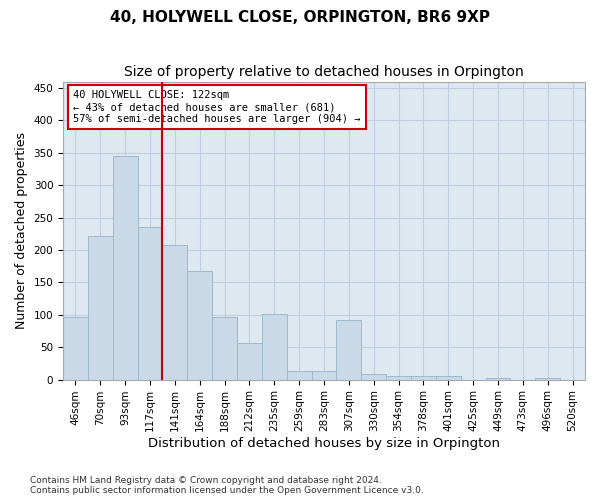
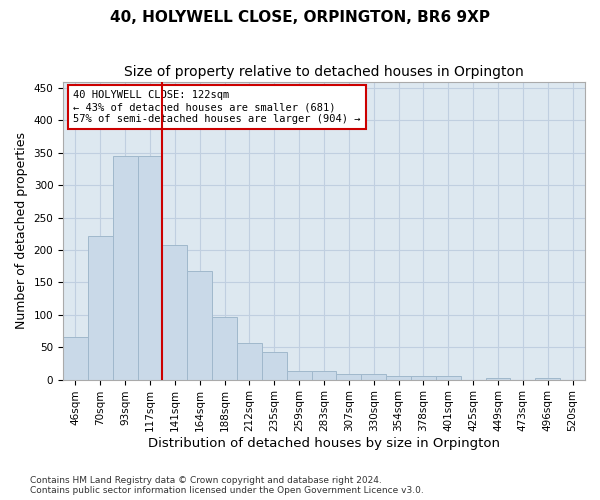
46sqm: 96 -> 65
117sqm: 236 -> 345
235sqm: 102 -> 42
307sqm: 92 -> 8
